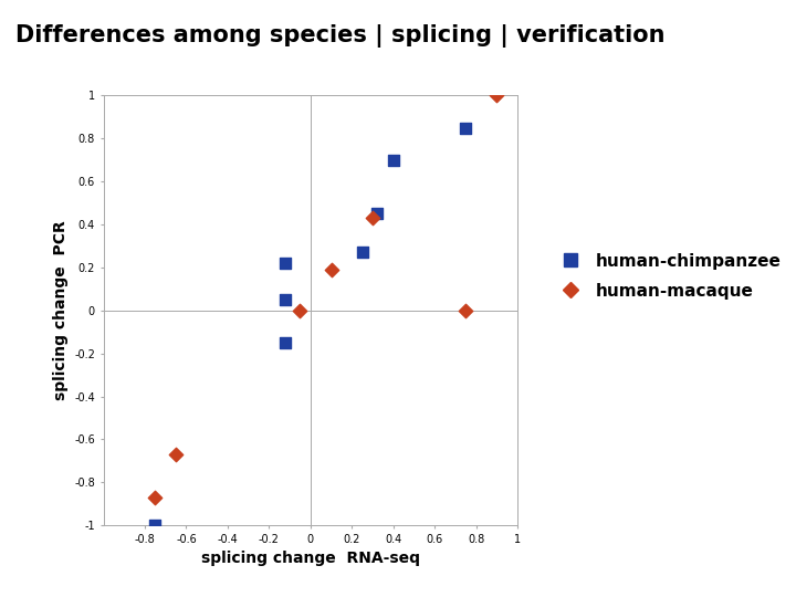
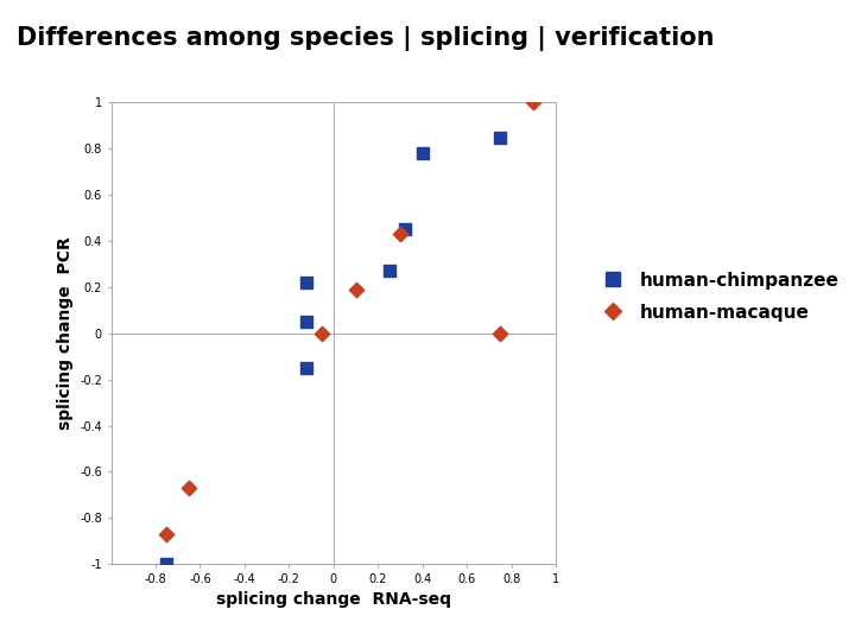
human-chimpanzee/0.4: 0.70 -> 0.78
